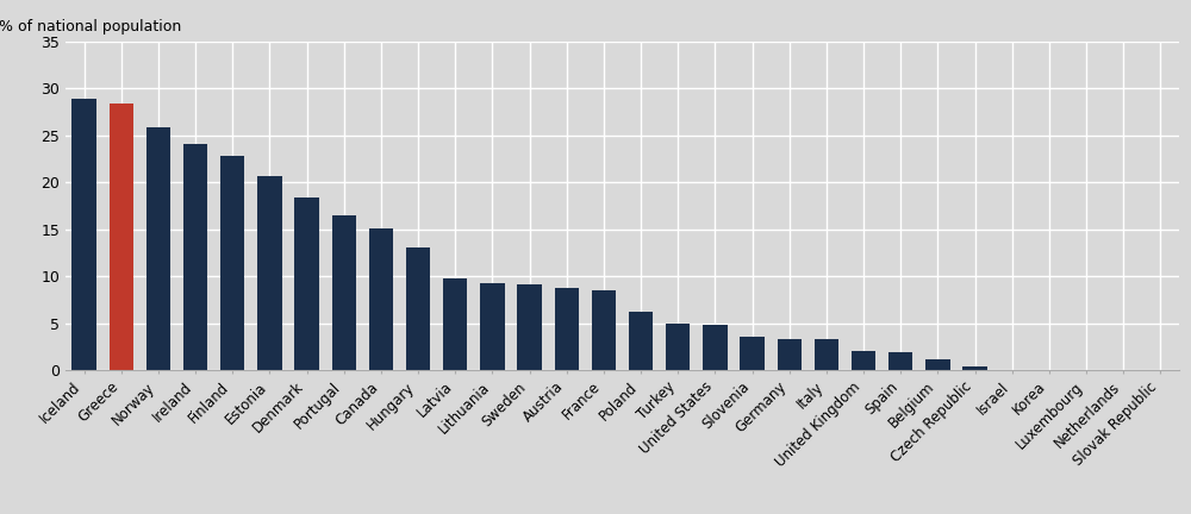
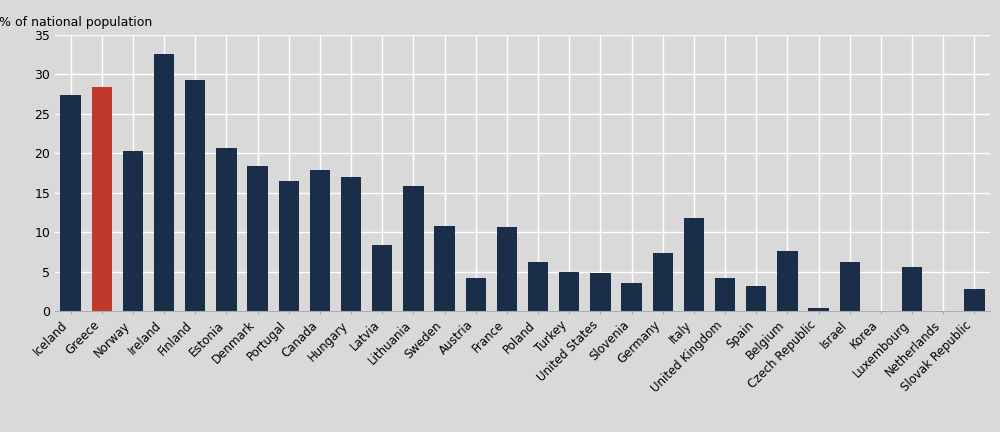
Iceland: 28.9 -> 27.4
Norway: 25.8 -> 20.2
Ireland: 24.0 -> 32.6
Finland: 22.8 -> 29.2
Canada: 15.1 -> 17.8
Hungary: 13.1 -> 17.0
Latvia: 9.8 -> 8.4
Lithuania: 9.2 -> 15.8
Sweden: 9.1 -> 10.8
Austria: 8.7 -> 4.2
France: 8.5 -> 10.6
Germany: 3.3 -> 7.4
Italy: 3.3 -> 11.8
United Kingdom: 2.0 -> 4.2
Spain: 1.9 -> 3.2
Belgium: 1.2 -> 7.6
Israel: 0.1 -> 6.2
Luxembourg: 0.1 -> 5.6
Slovak Republic: 0.1 -> 2.8
